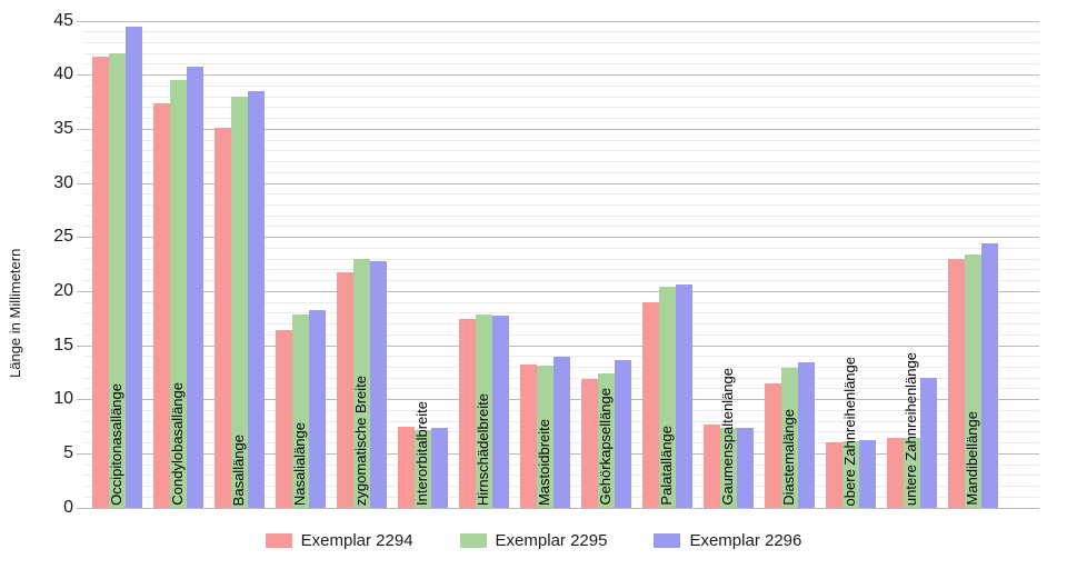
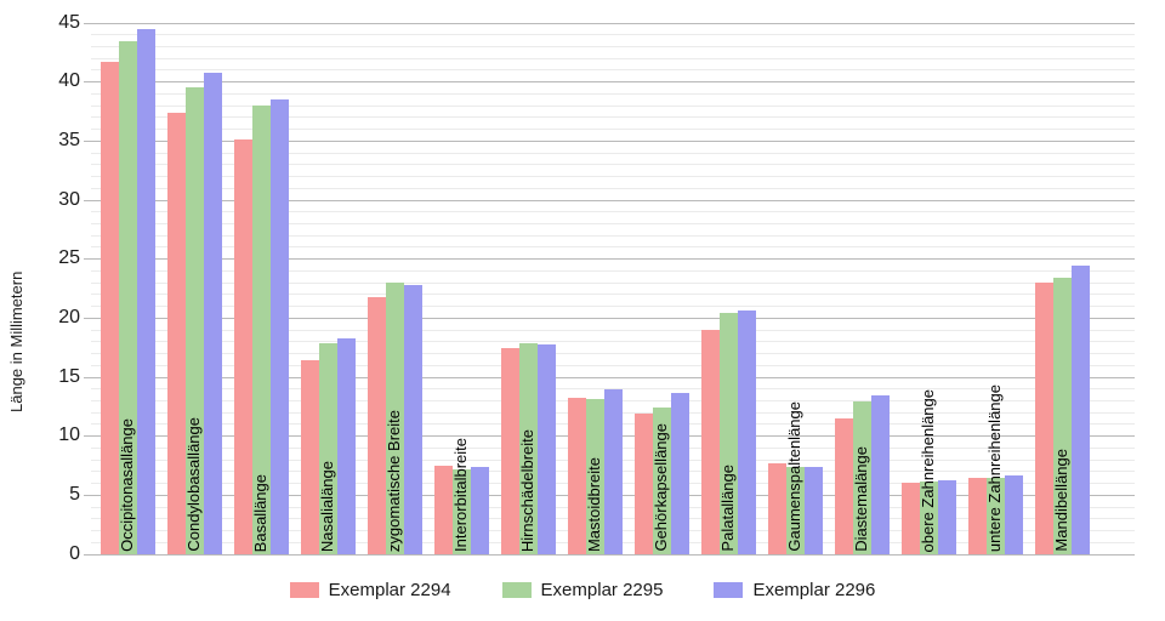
Exemplar 2295/Occipitonasallänge: 42 -> 44
Exemplar 2296/untere Zahnreihenlänge: 12 -> 7
